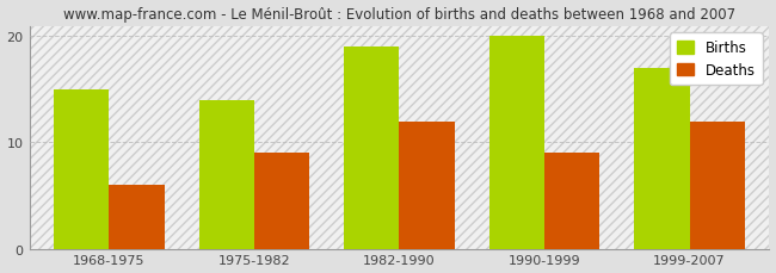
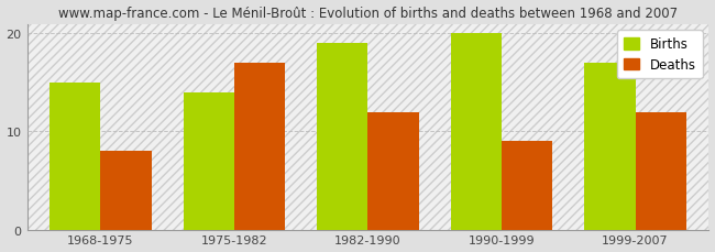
Deaths/1968-1975: 6 -> 8
Deaths/1975-1982: 9 -> 17
